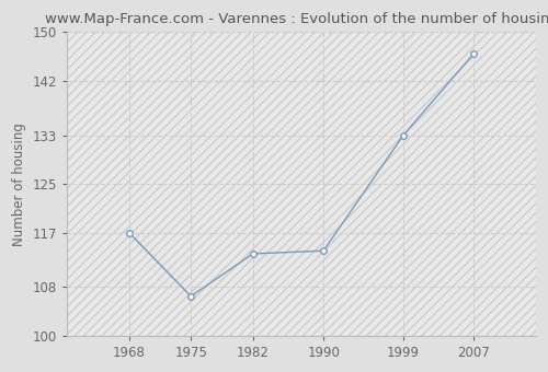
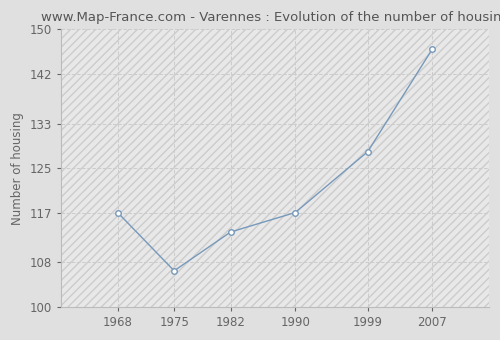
1990: 114.0 -> 117.0
1999: 133.0 -> 128.0
